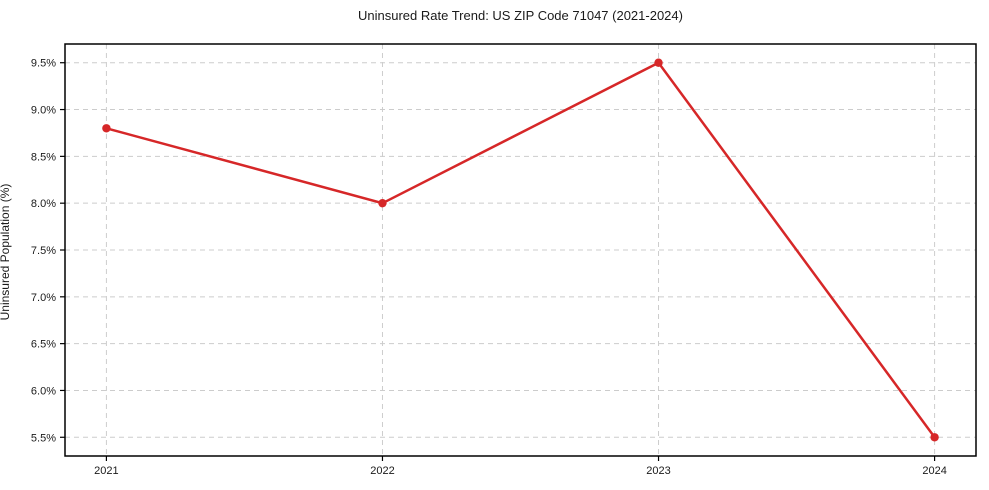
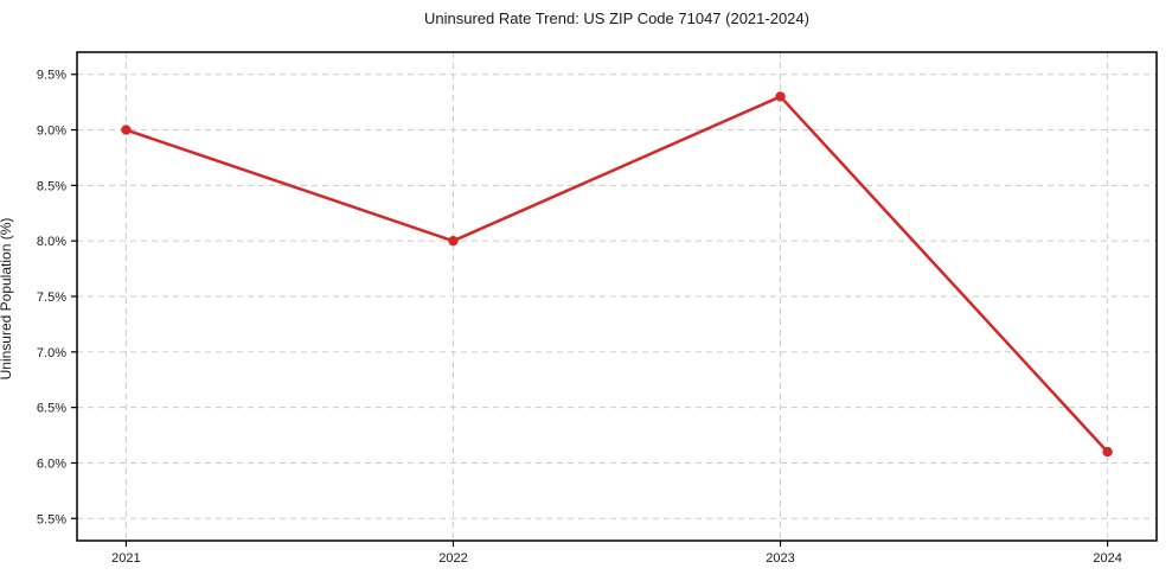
2021: 8.8% -> 9.0%
2023: 9.5% -> 9.3%
2024: 5.5% -> 6.1%
